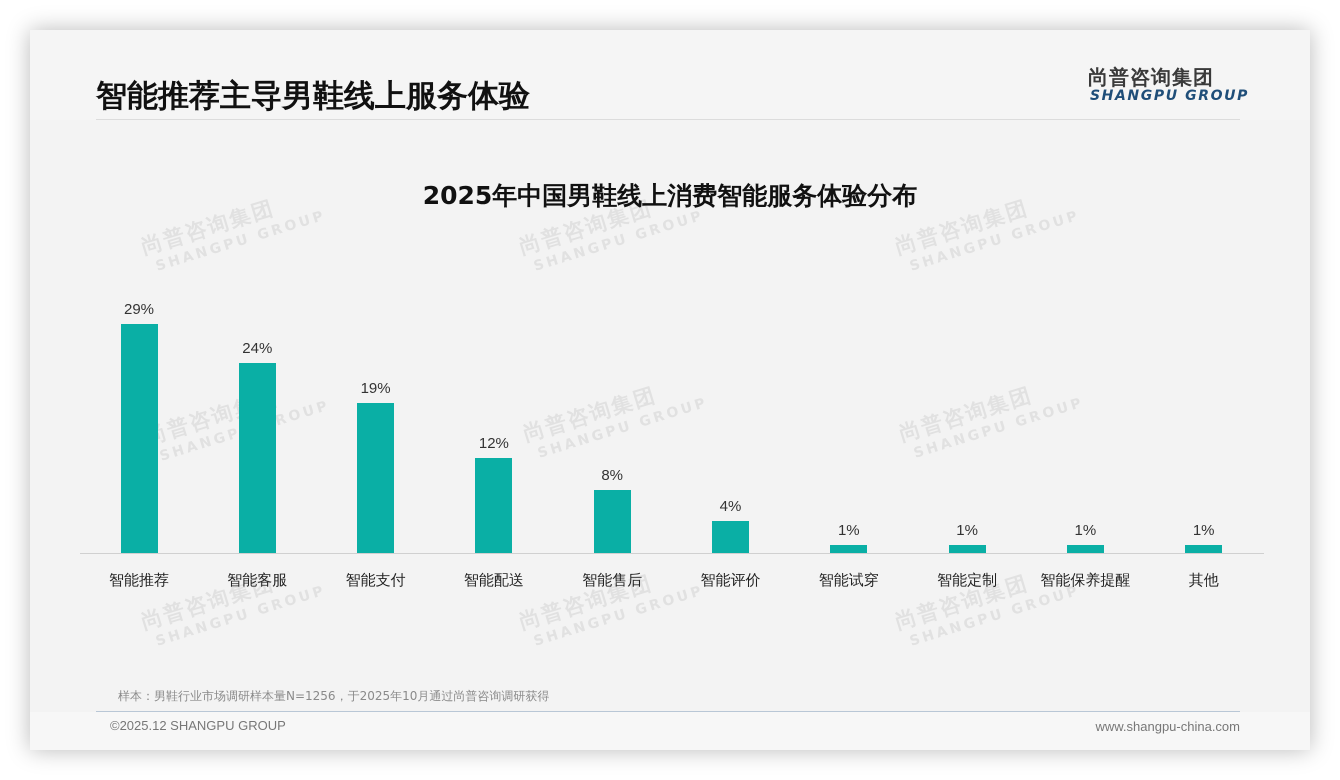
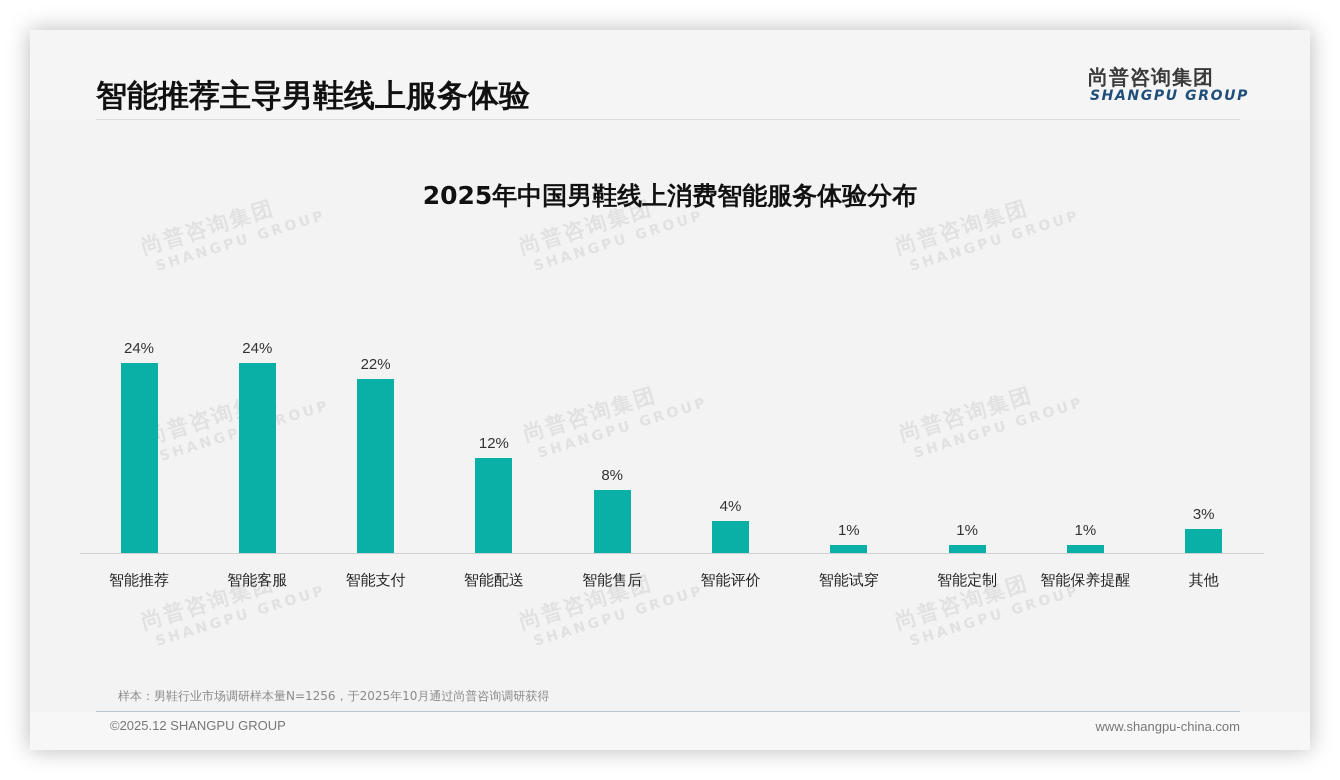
智能推荐: 29% -> 24%
智能支付: 19% -> 22%
其他: 1% -> 3%
